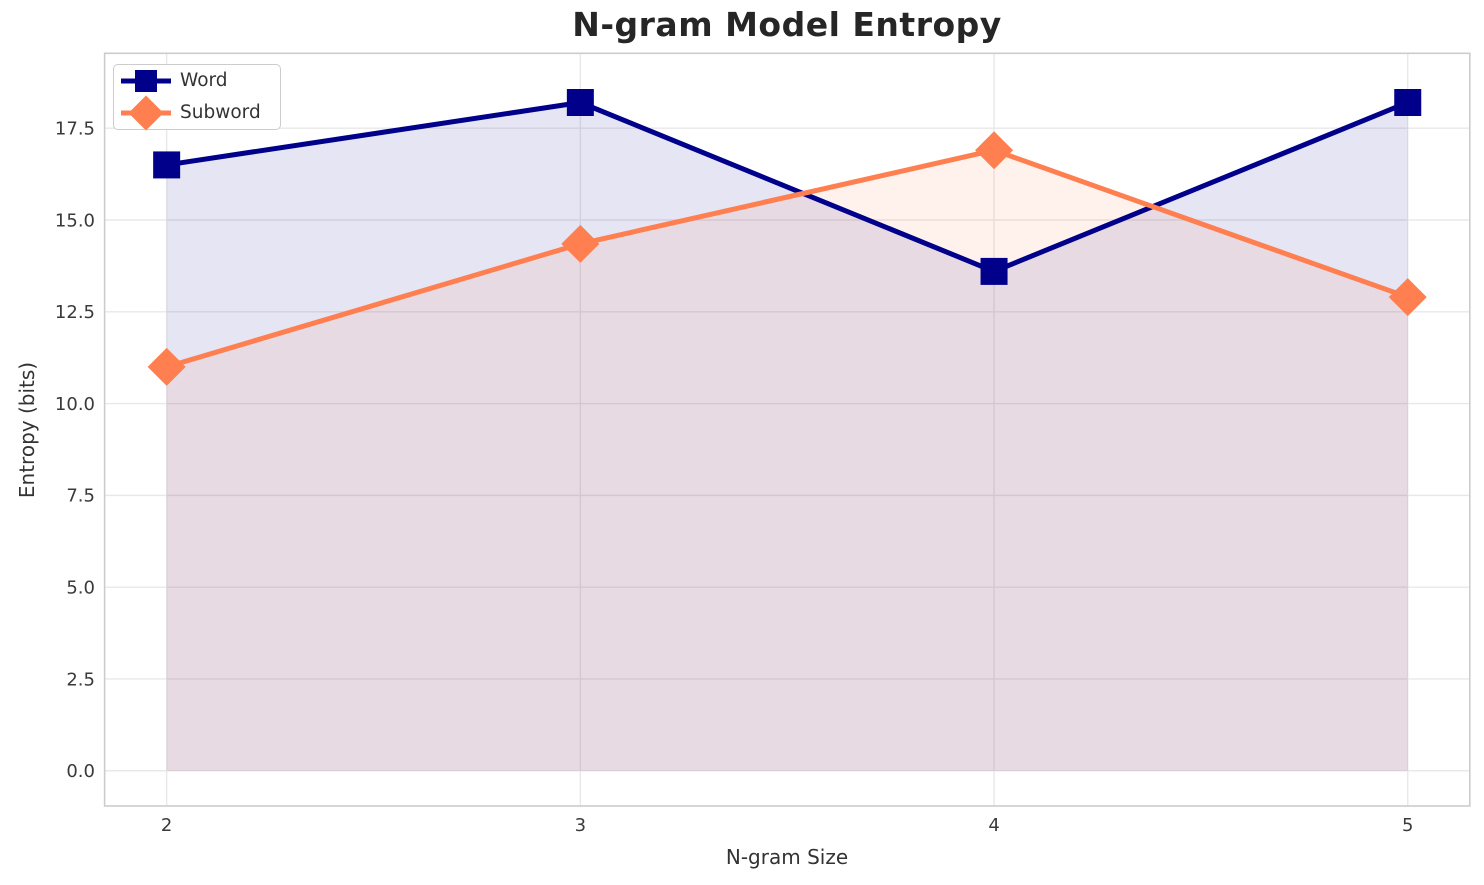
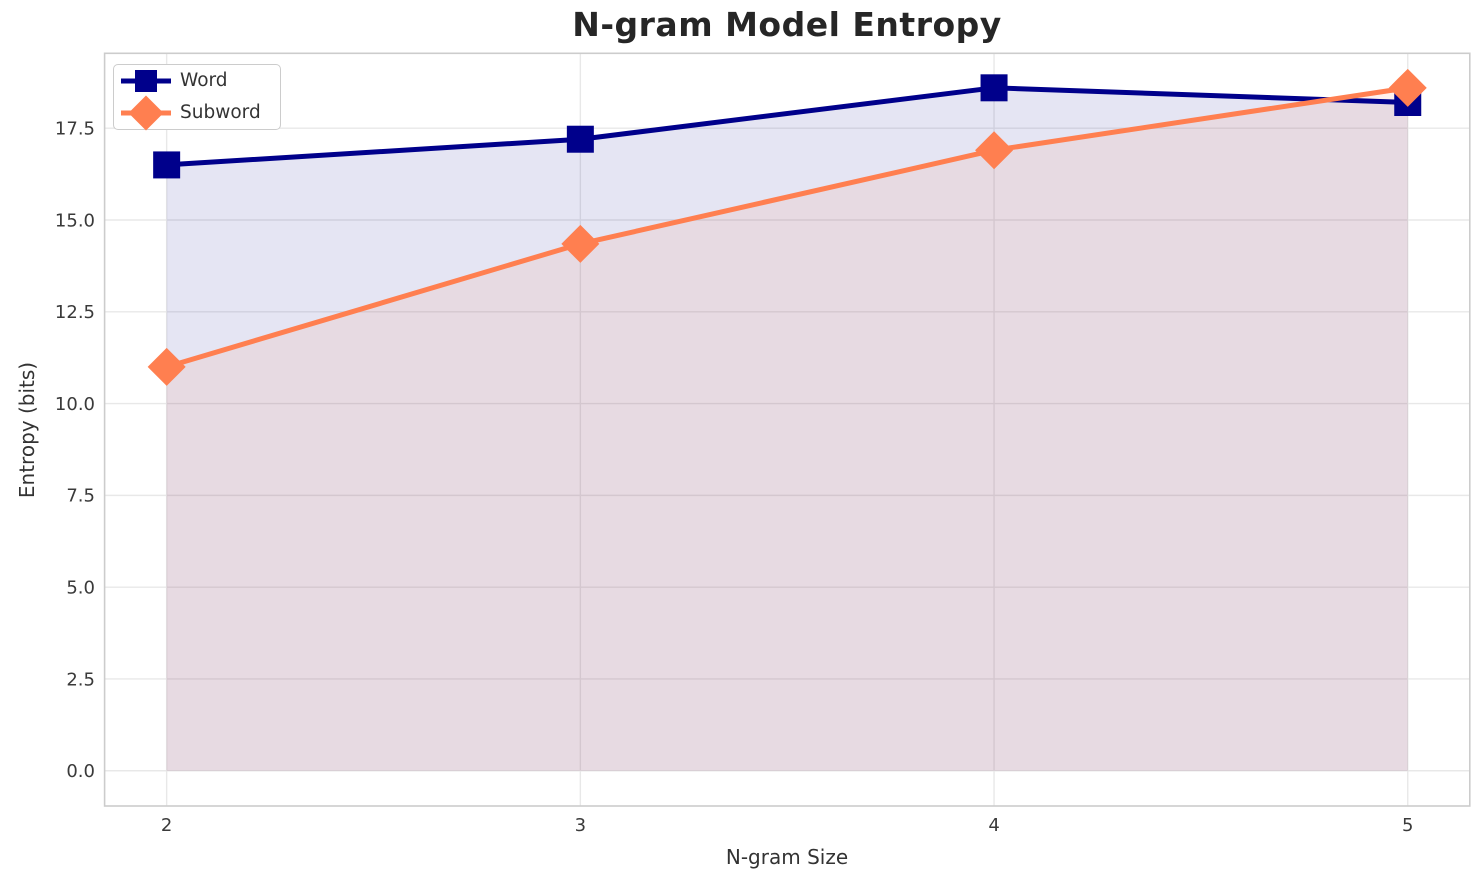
Word/3: 18.2 -> 17.2
Word/4: 13.6 -> 18.6
Subword/5: 12.9 -> 18.6
